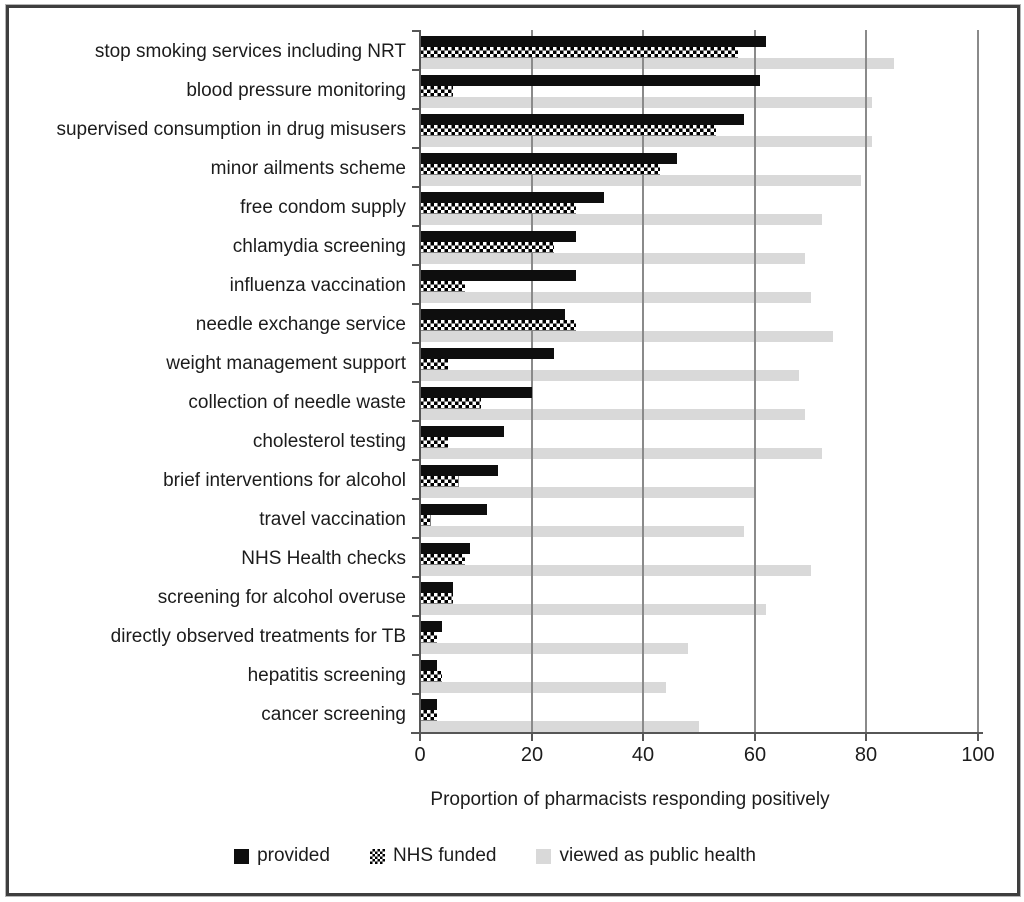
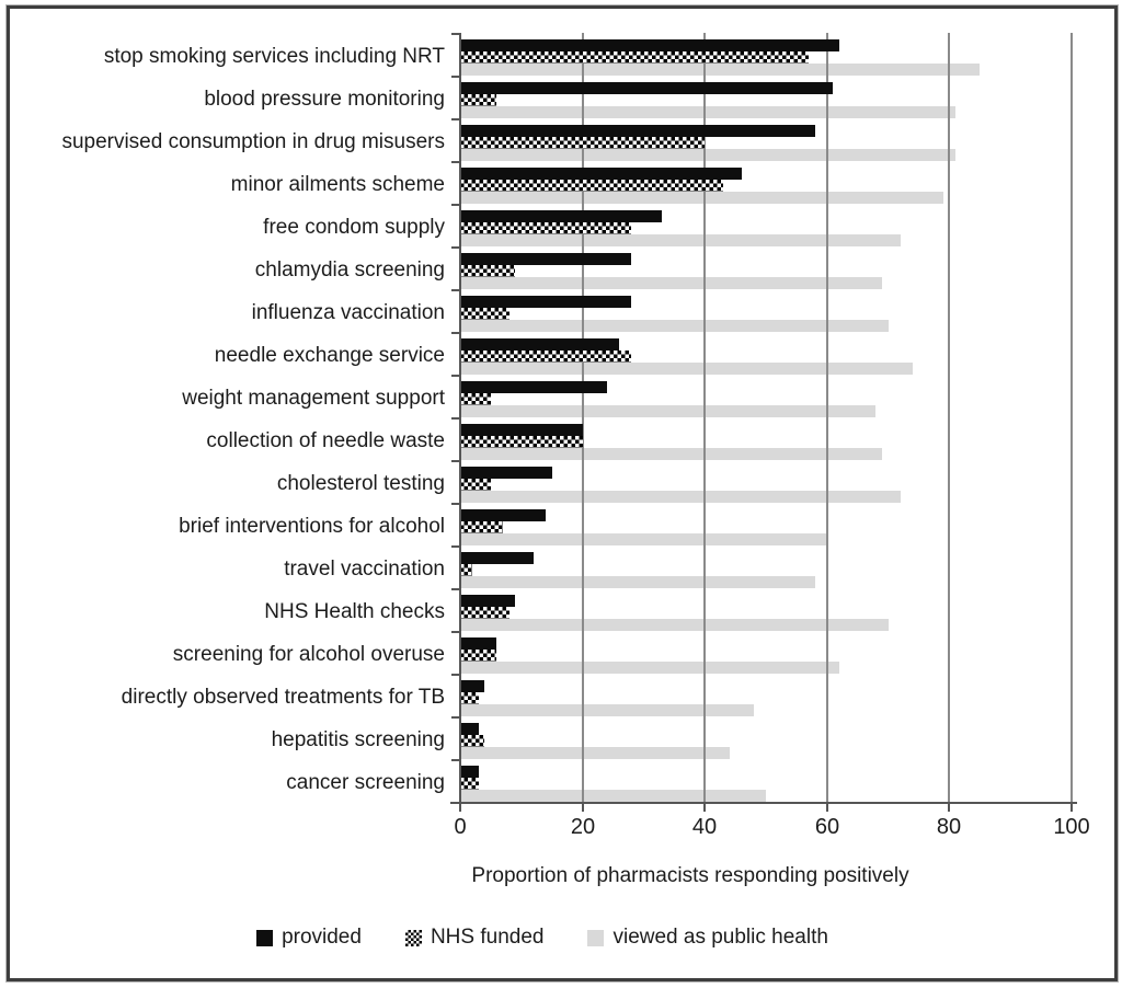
NHS funded/supervised consumption in drug misusers: 53 -> 40
NHS funded/chlamydia screening: 24 -> 9
NHS funded/collection of needle waste: 11 -> 20
